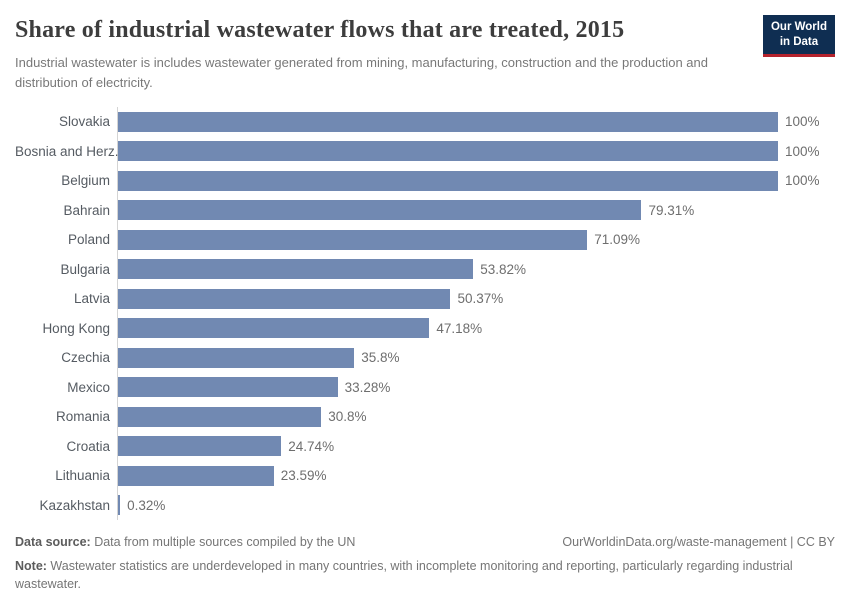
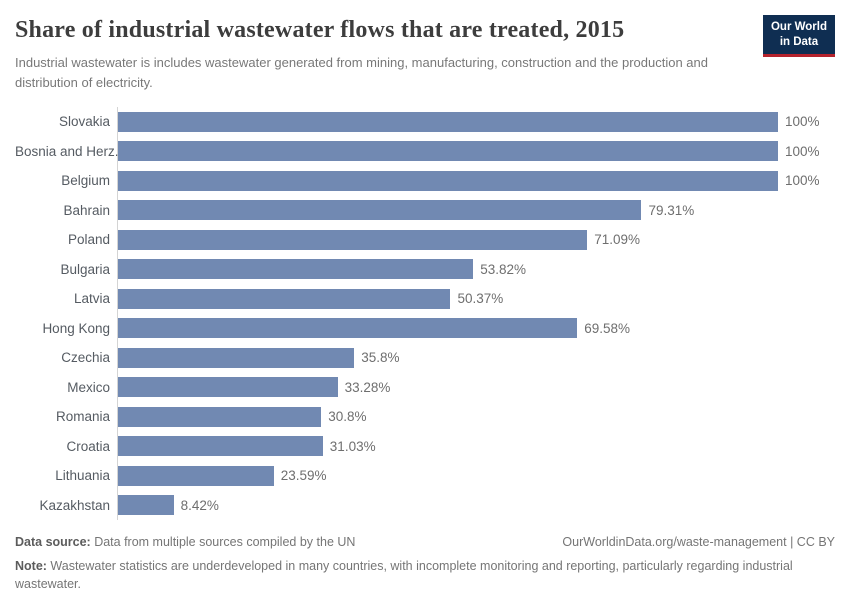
Hong Kong: 47.18% -> 69.58%
Croatia: 24.74% -> 31.03%
Kazakhstan: 0.32% -> 8.42%
